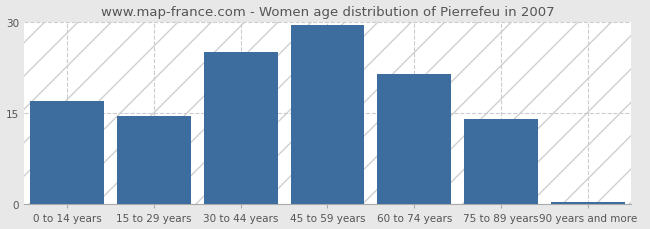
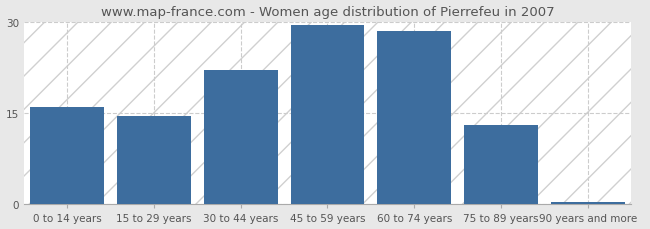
0 to 14 years: 17.0 -> 16.0
30 to 44 years: 25.0 -> 22.0
60 to 74 years: 21.4 -> 28.5
75 to 89 years: 14.0 -> 13.0
